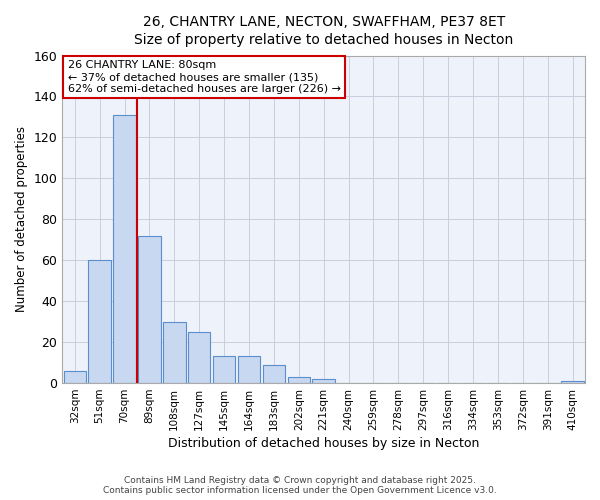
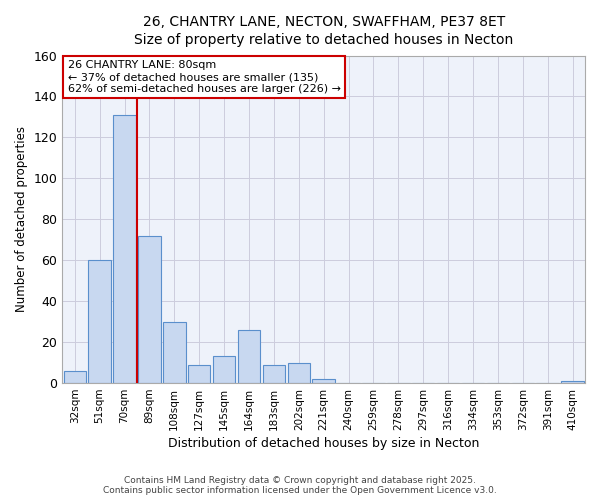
127sqm: 25 -> 9
164sqm: 13 -> 26
202sqm: 3 -> 10
